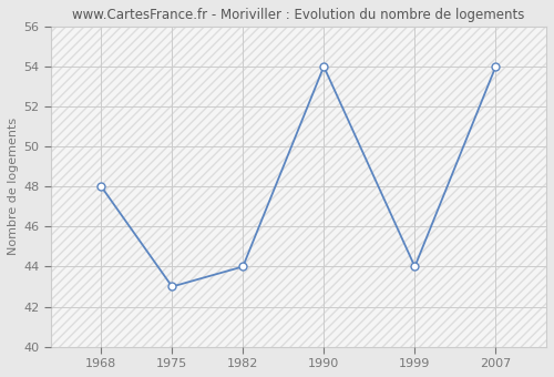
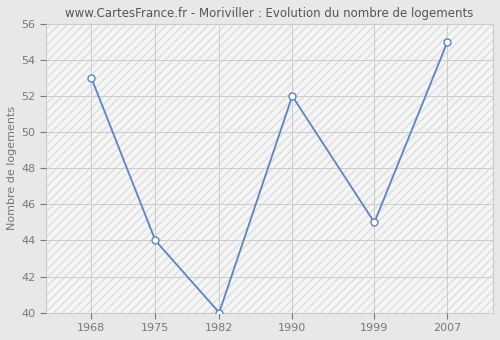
1968: 48 -> 53
1975: 43 -> 44
1982: 44 -> 40
1990: 54 -> 52
1999: 44 -> 45
2007: 54 -> 55
